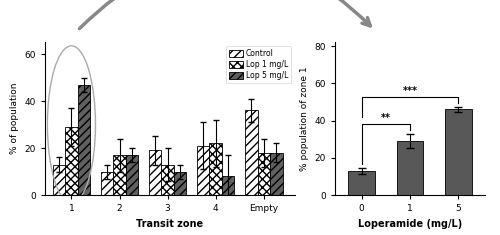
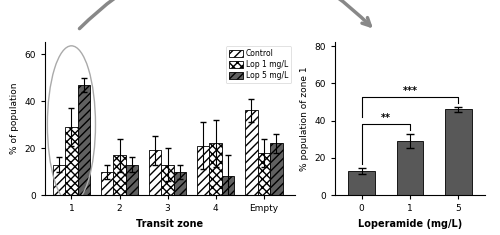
Lop 5 mg/L/2: 17 -> 13
Lop 5 mg/L/Empty: 18 -> 22
